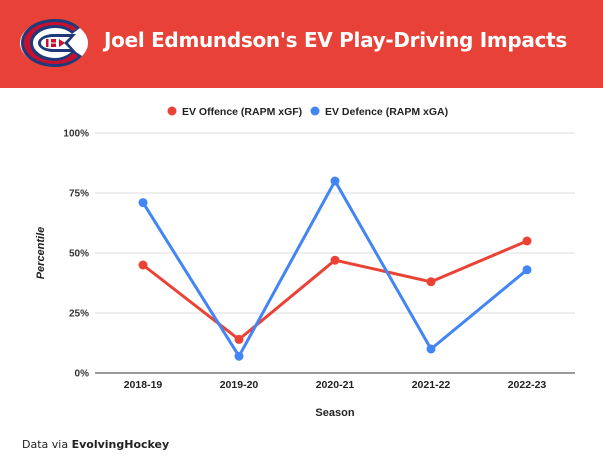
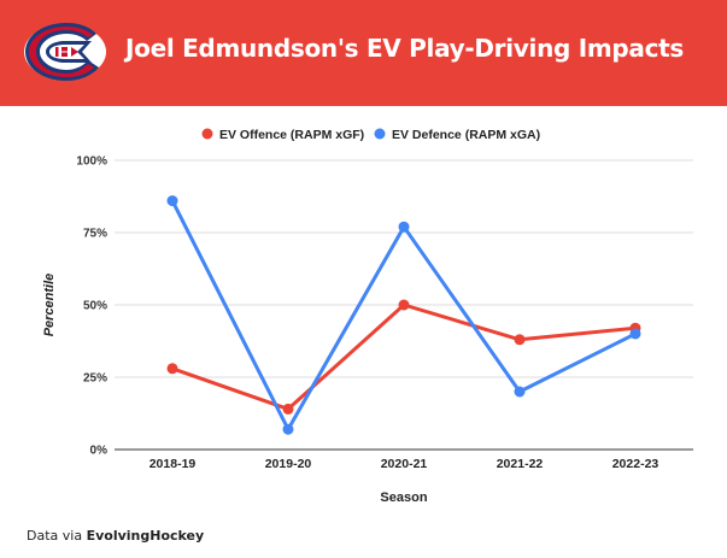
EV Offence (RAPM xGF)/2018-19: 45% -> 28%
EV Defence (RAPM xGA)/2018-19: 71% -> 86%
EV Offence (RAPM xGF)/2020-21: 47% -> 50%
EV Defence (RAPM xGA)/2020-21: 80% -> 77%
EV Defence (RAPM xGA)/2021-22: 10% -> 20%
EV Offence (RAPM xGF)/2022-23: 55% -> 42%
EV Defence (RAPM xGA)/2022-23: 43% -> 40%
